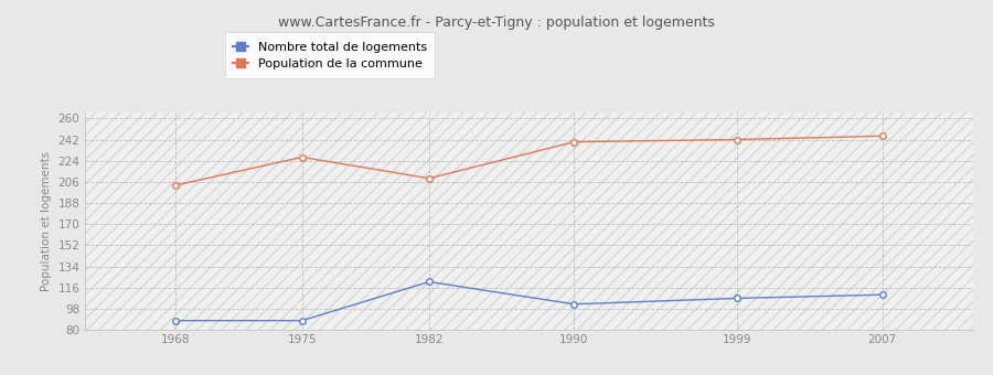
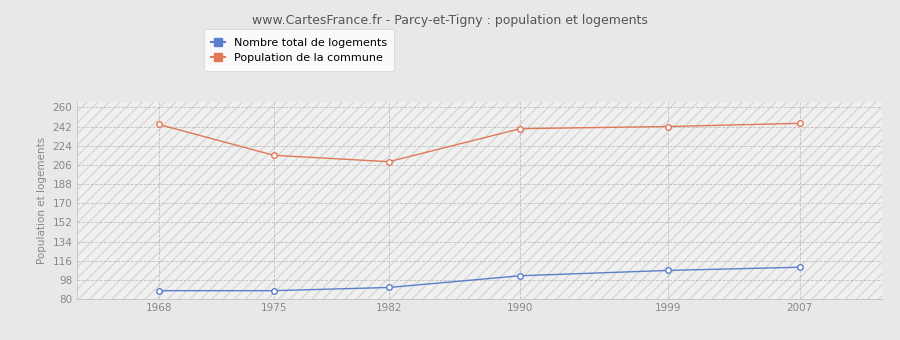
Population de la commune/1968: 203 -> 244
Population de la commune/1975: 227 -> 215
Nombre total de logements/1982: 121 -> 91
